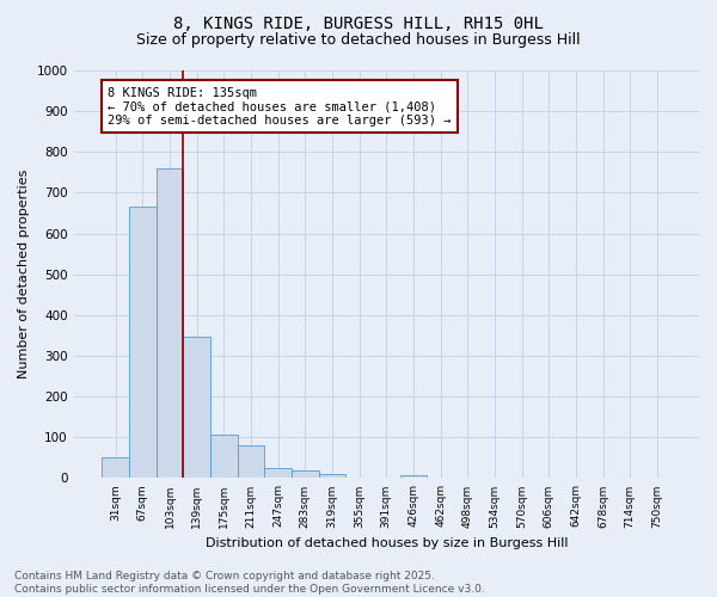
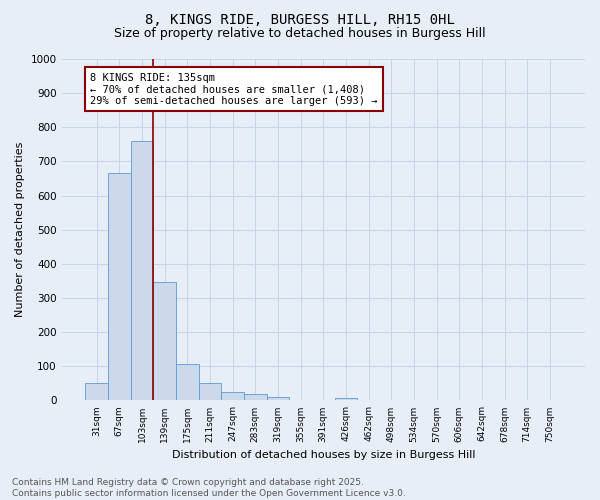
211sqm: 80 -> 50
